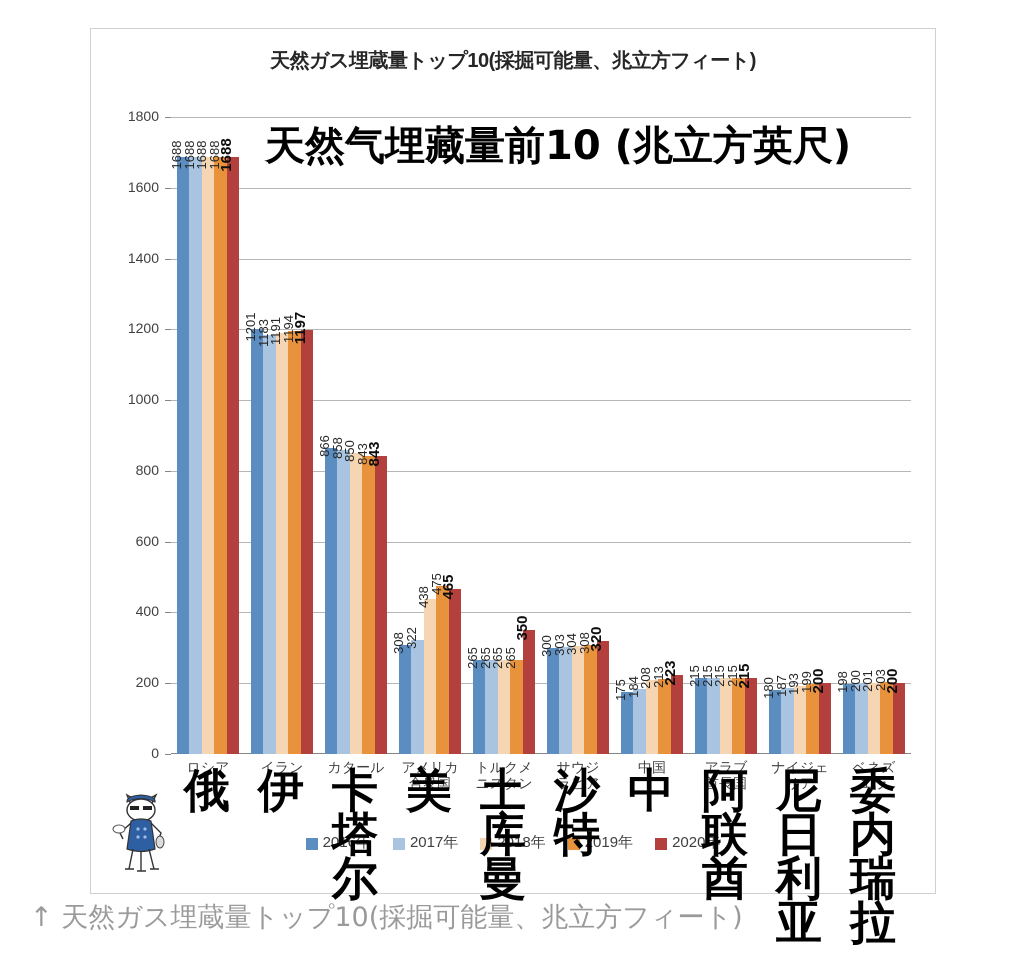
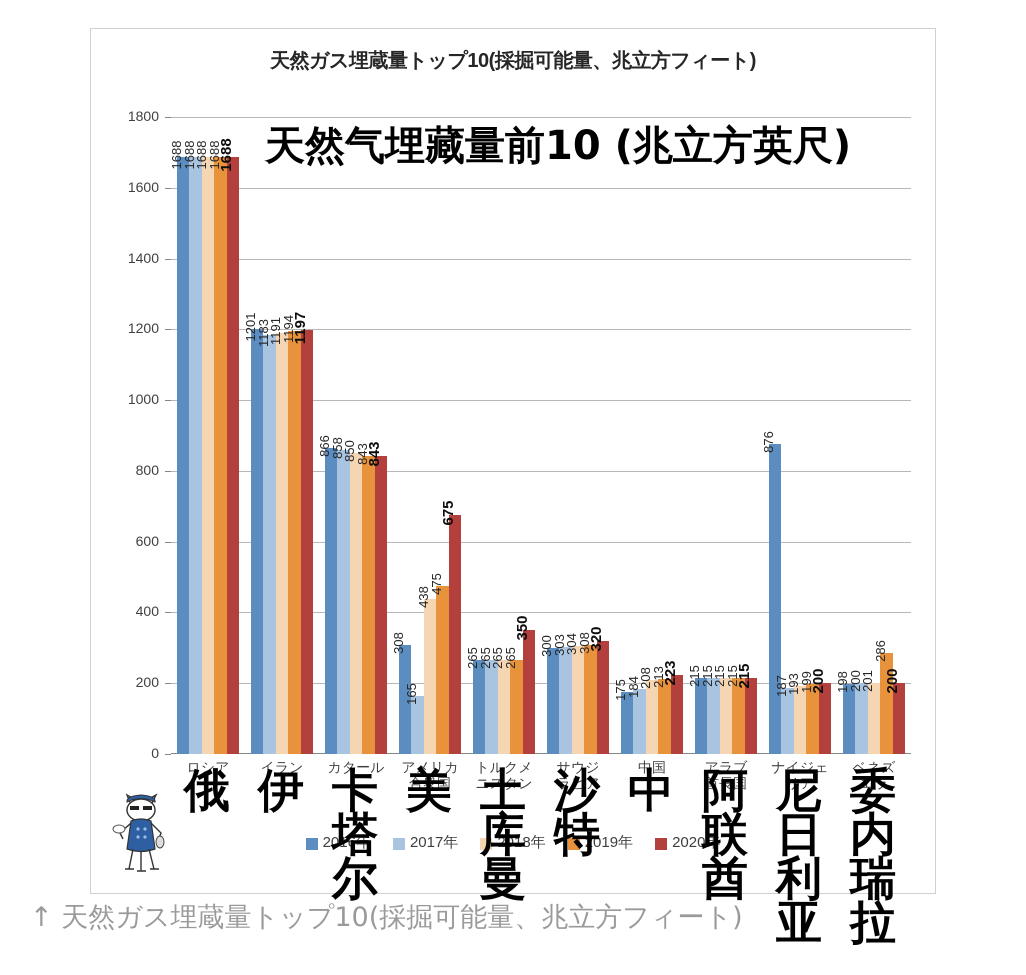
2017年/アメリカ合衆国: 322 -> 165
2020年/アメリカ合衆国: 465 -> 675
2016年/ナイジェリア: 180 -> 876
2019年/ベネズエラ: 203 -> 286
